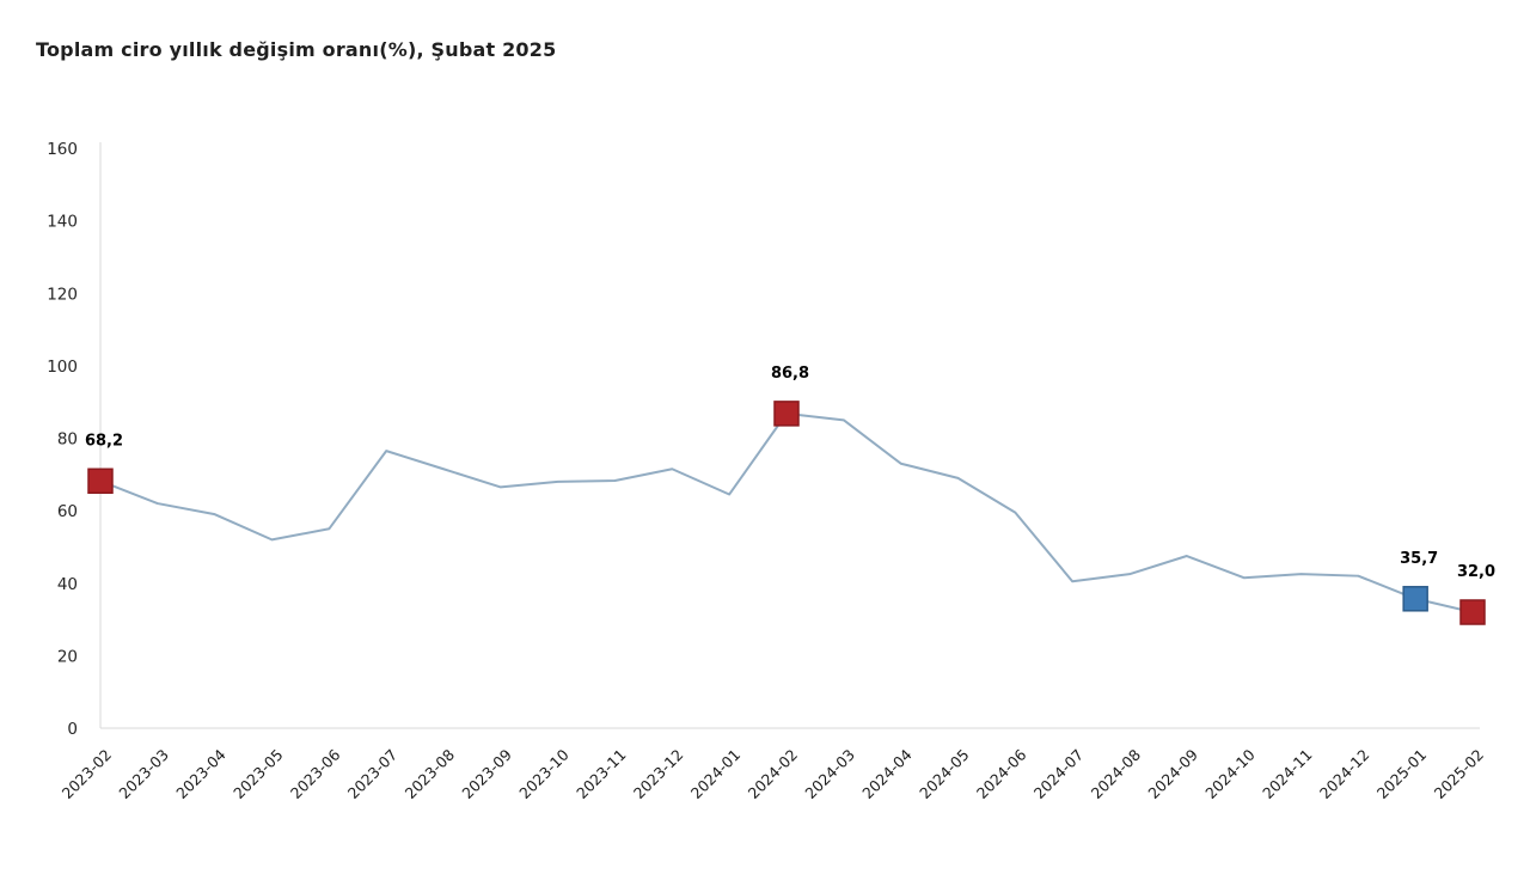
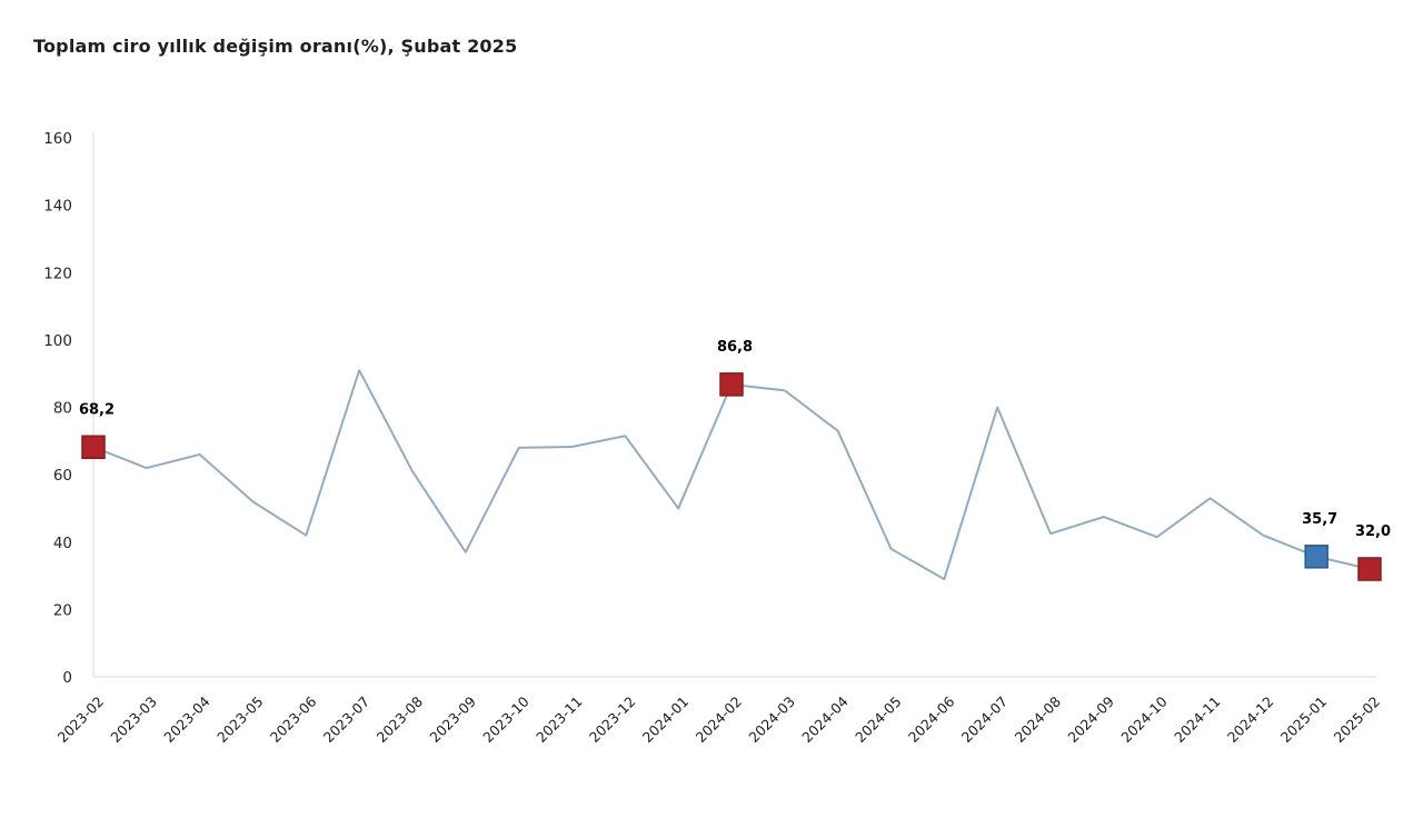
2023-04: 59 -> 66
2023-06: 55 -> 42
2023-07: 76 -> 91
2023-08: 72 -> 61
2023-09: 66 -> 37
2024-01: 64 -> 50
2024-05: 69 -> 38
2024-06: 60 -> 29
2024-07: 40 -> 80
2024-11: 42 -> 53
